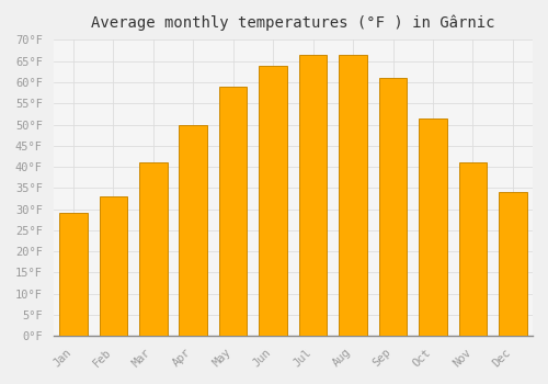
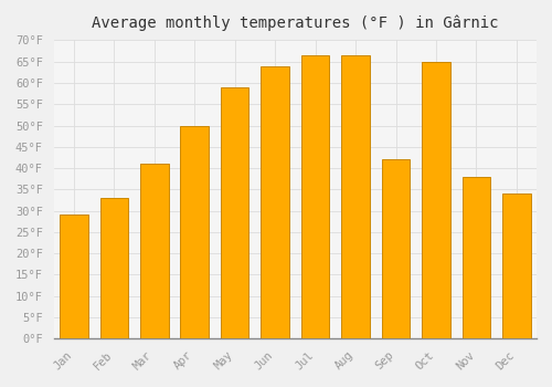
Sep: 61.0°F -> 42.0°F
Oct: 51.5°F -> 65.0°F
Nov: 41.0°F -> 38.0°F
